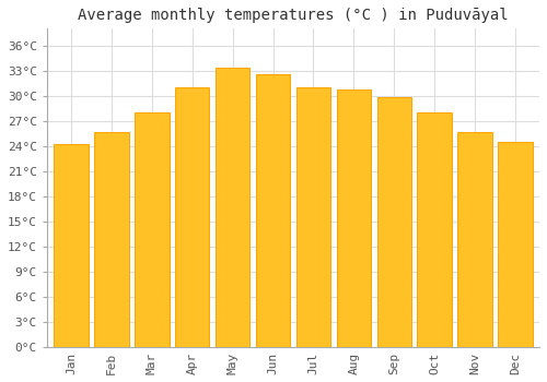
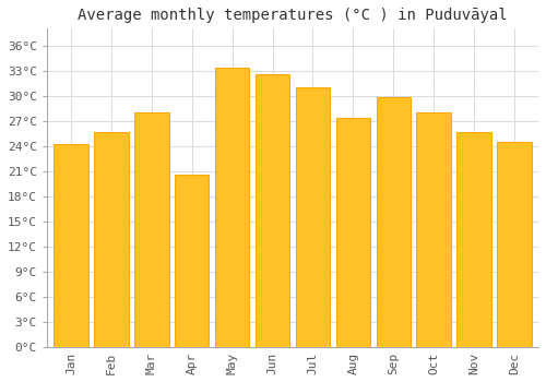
Apr: 31.0°C -> 20.6°C
Aug: 30.7°C -> 27.4°C
